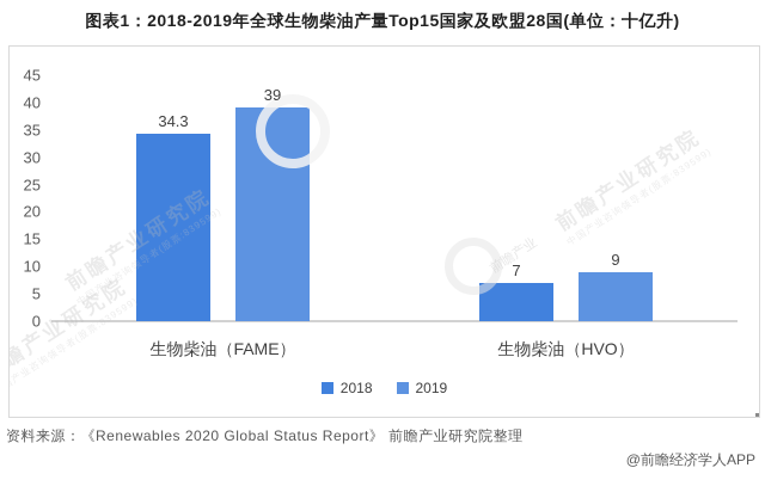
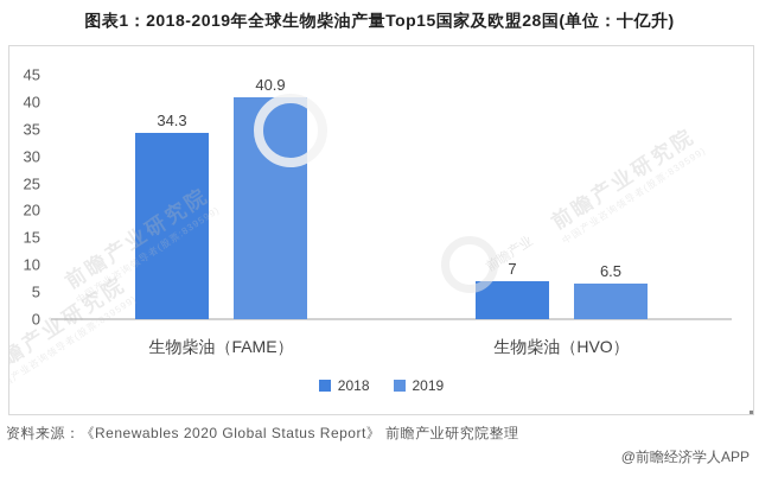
2019/生物柴油（FAME）: 39 -> 40.9
2019/生物柴油（HVO）: 9 -> 6.5
